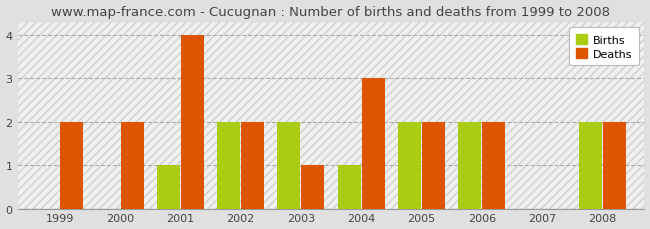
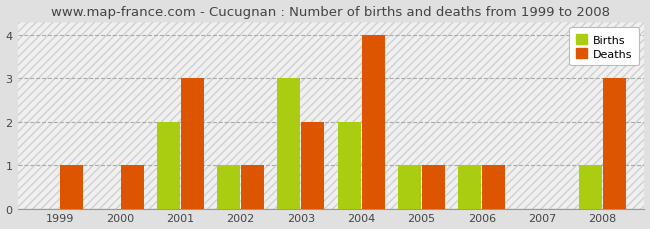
Deaths/1999: 2 -> 1
Deaths/2000: 2 -> 1
Births/2001: 1 -> 2
Deaths/2001: 4 -> 3
Births/2002: 2 -> 1
Deaths/2002: 2 -> 1
Births/2003: 2 -> 3
Deaths/2003: 1 -> 2
Births/2004: 1 -> 2
Deaths/2004: 3 -> 4
Births/2005: 2 -> 1
Deaths/2005: 2 -> 1
Births/2006: 2 -> 1
Deaths/2006: 2 -> 1
Births/2008: 2 -> 1
Deaths/2008: 2 -> 3
